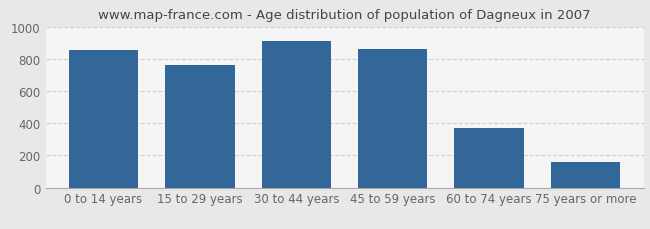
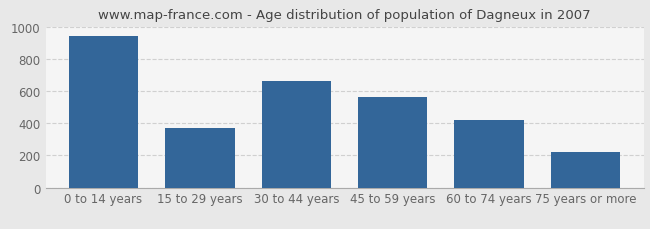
0 to 14 years: 860 -> 940
15 to 29 years: 760 -> 370
30 to 44 years: 910 -> 660
45 to 59 years: 860 -> 560
60 to 74 years: 370 -> 420
75 years or more: 160 -> 220
